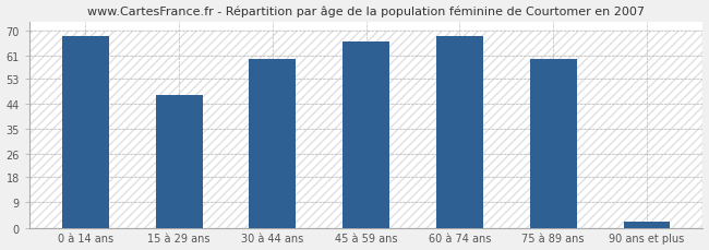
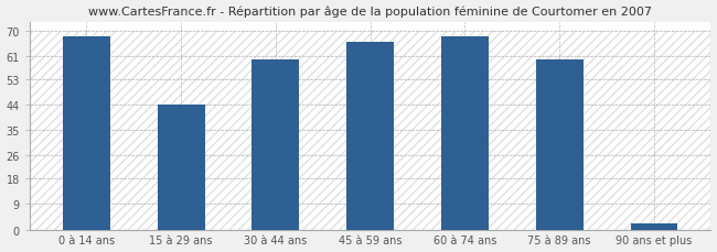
15 à 29 ans: 47 -> 44
